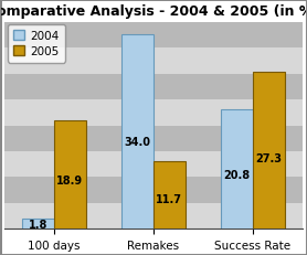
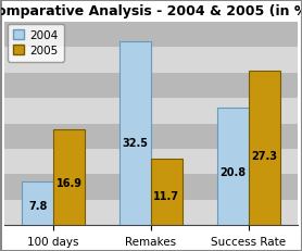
2004/100 days: 1.8 -> 7.8
2005/100 days: 18.9 -> 16.9
2004/Remakes: 34.0 -> 32.5
